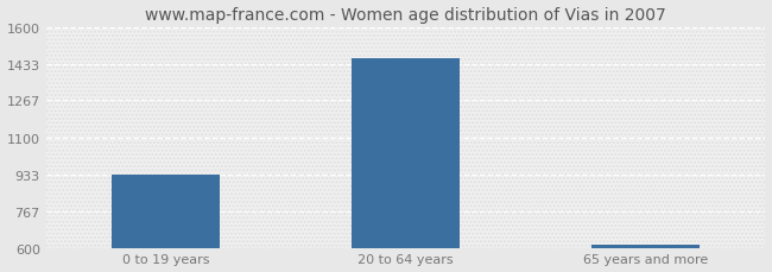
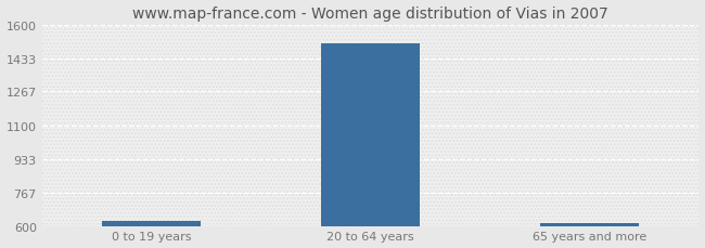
0 to 19 years: 930 -> 620
20 to 64 years: 1460 -> 1510
